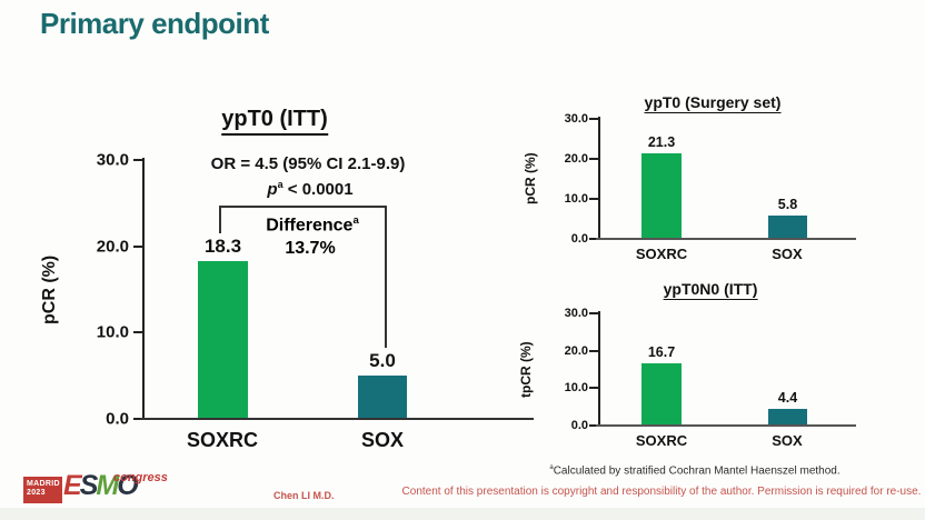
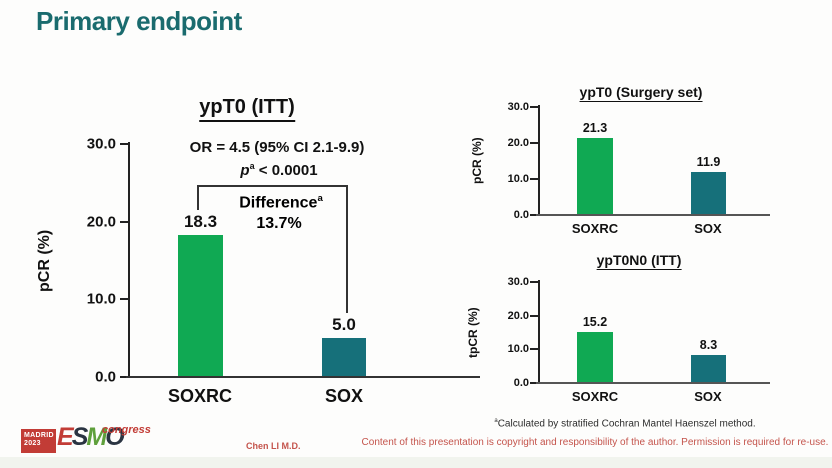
ypT0 (Surgery set)/SOX: 5.8 -> 11.9
ypT0N0 (ITT)/SOXRC: 16.7 -> 15.2
ypT0N0 (ITT)/SOX: 4.4 -> 8.3
